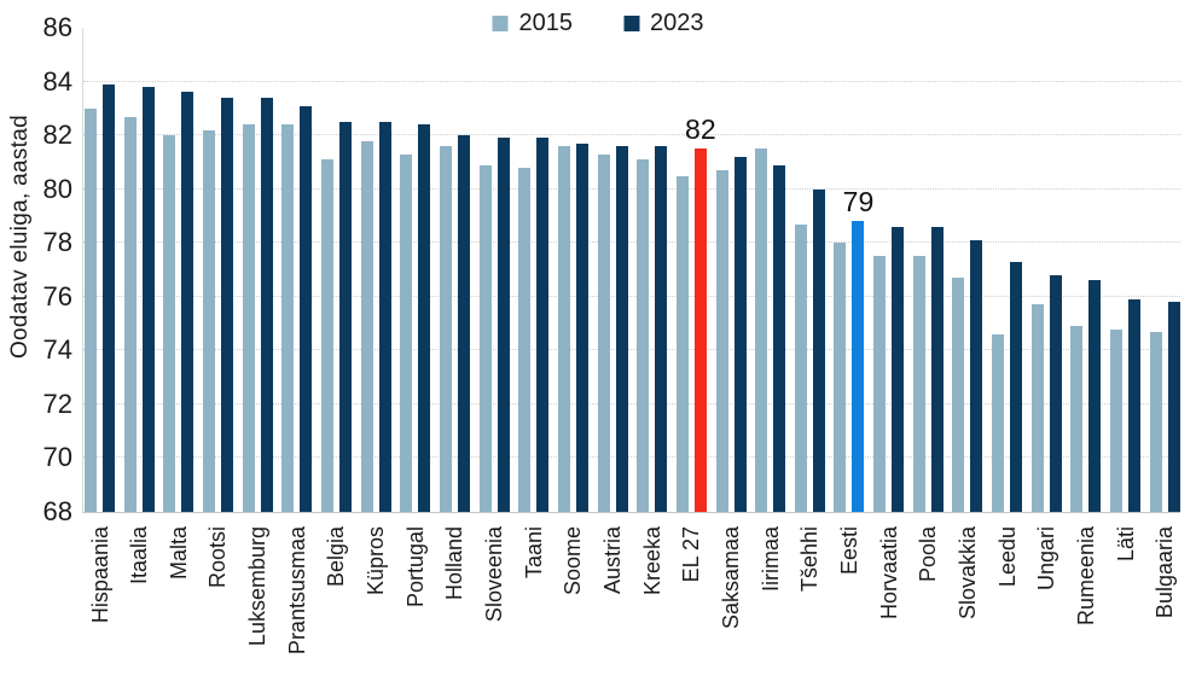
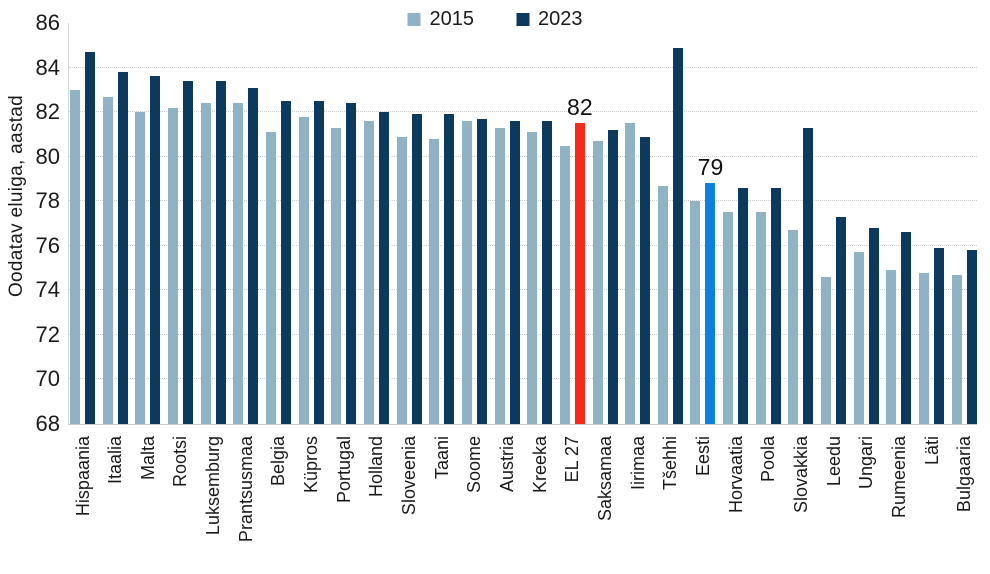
2023/Hispaania: 83.9 -> 84.7
2023/Tšehhi: 80.0 -> 84.9
2023/Slovakkia: 78.1 -> 81.3
